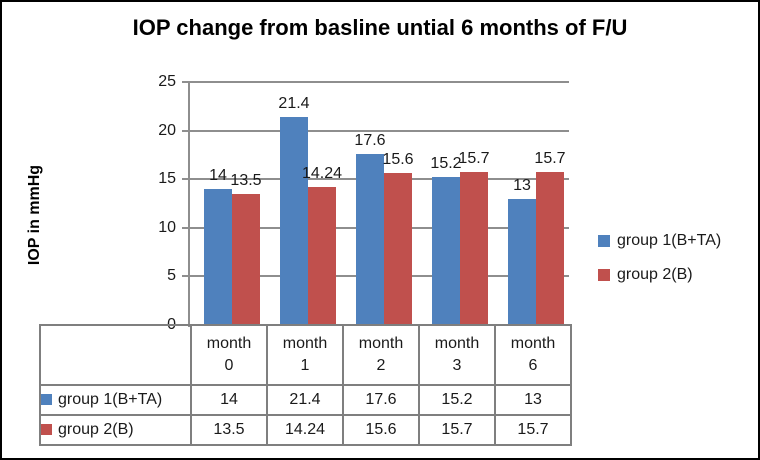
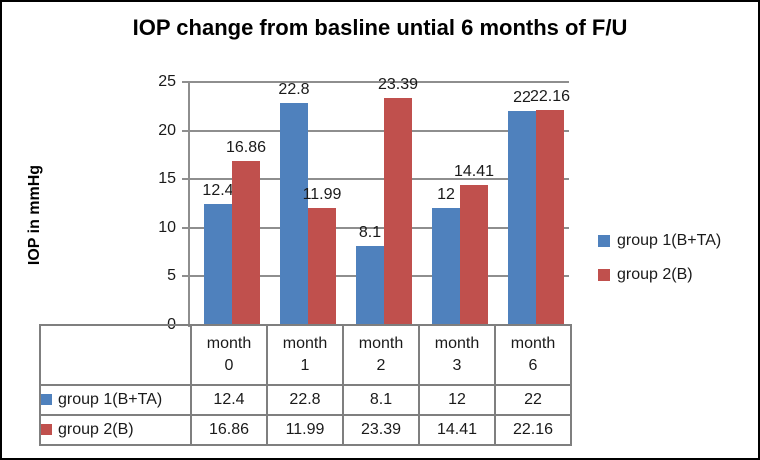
group 1(B+TA)/month 0: 14 -> 12.4
group 2(B)/month 0: 13.5 -> 16.86
group 1(B+TA)/month 1: 21.4 -> 22.8
group 2(B)/month 1: 14.24 -> 11.99
group 1(B+TA)/month 2: 17.6 -> 8.1
group 2(B)/month 2: 15.6 -> 23.39
group 1(B+TA)/month 3: 15.2 -> 12
group 2(B)/month 3: 15.7 -> 14.41
group 1(B+TA)/month 6: 13 -> 22
group 2(B)/month 6: 15.7 -> 22.16
